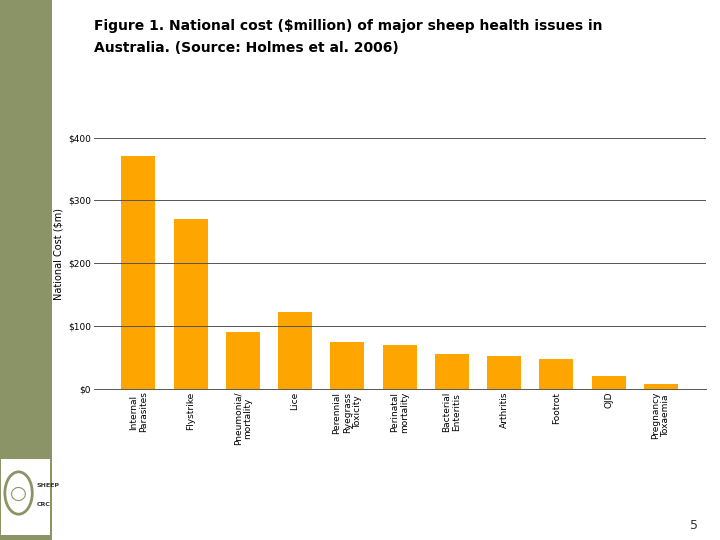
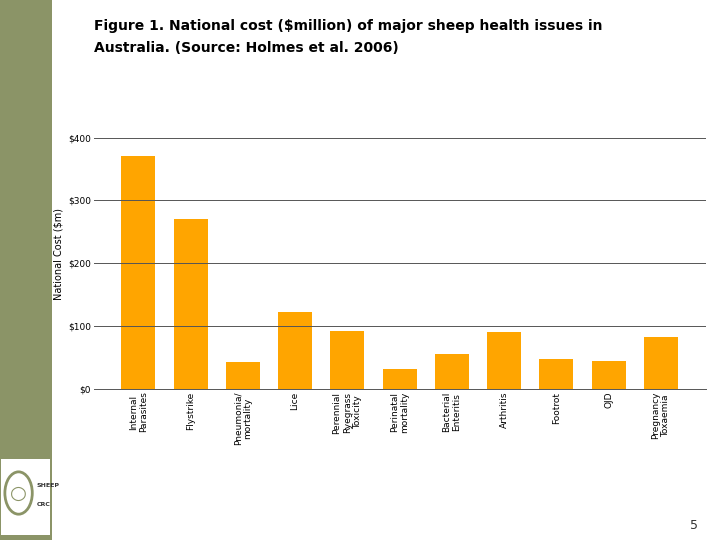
Pneumonia/ mortality: $90 -> $42
Perennial Ryegrass Toxicity: $75 -> $92
Perinatal mortality: $70 -> $32
Arthritis: $52 -> $90
OJD: $20 -> $44
Pregnancy Toxaemia: $8 -> $82
